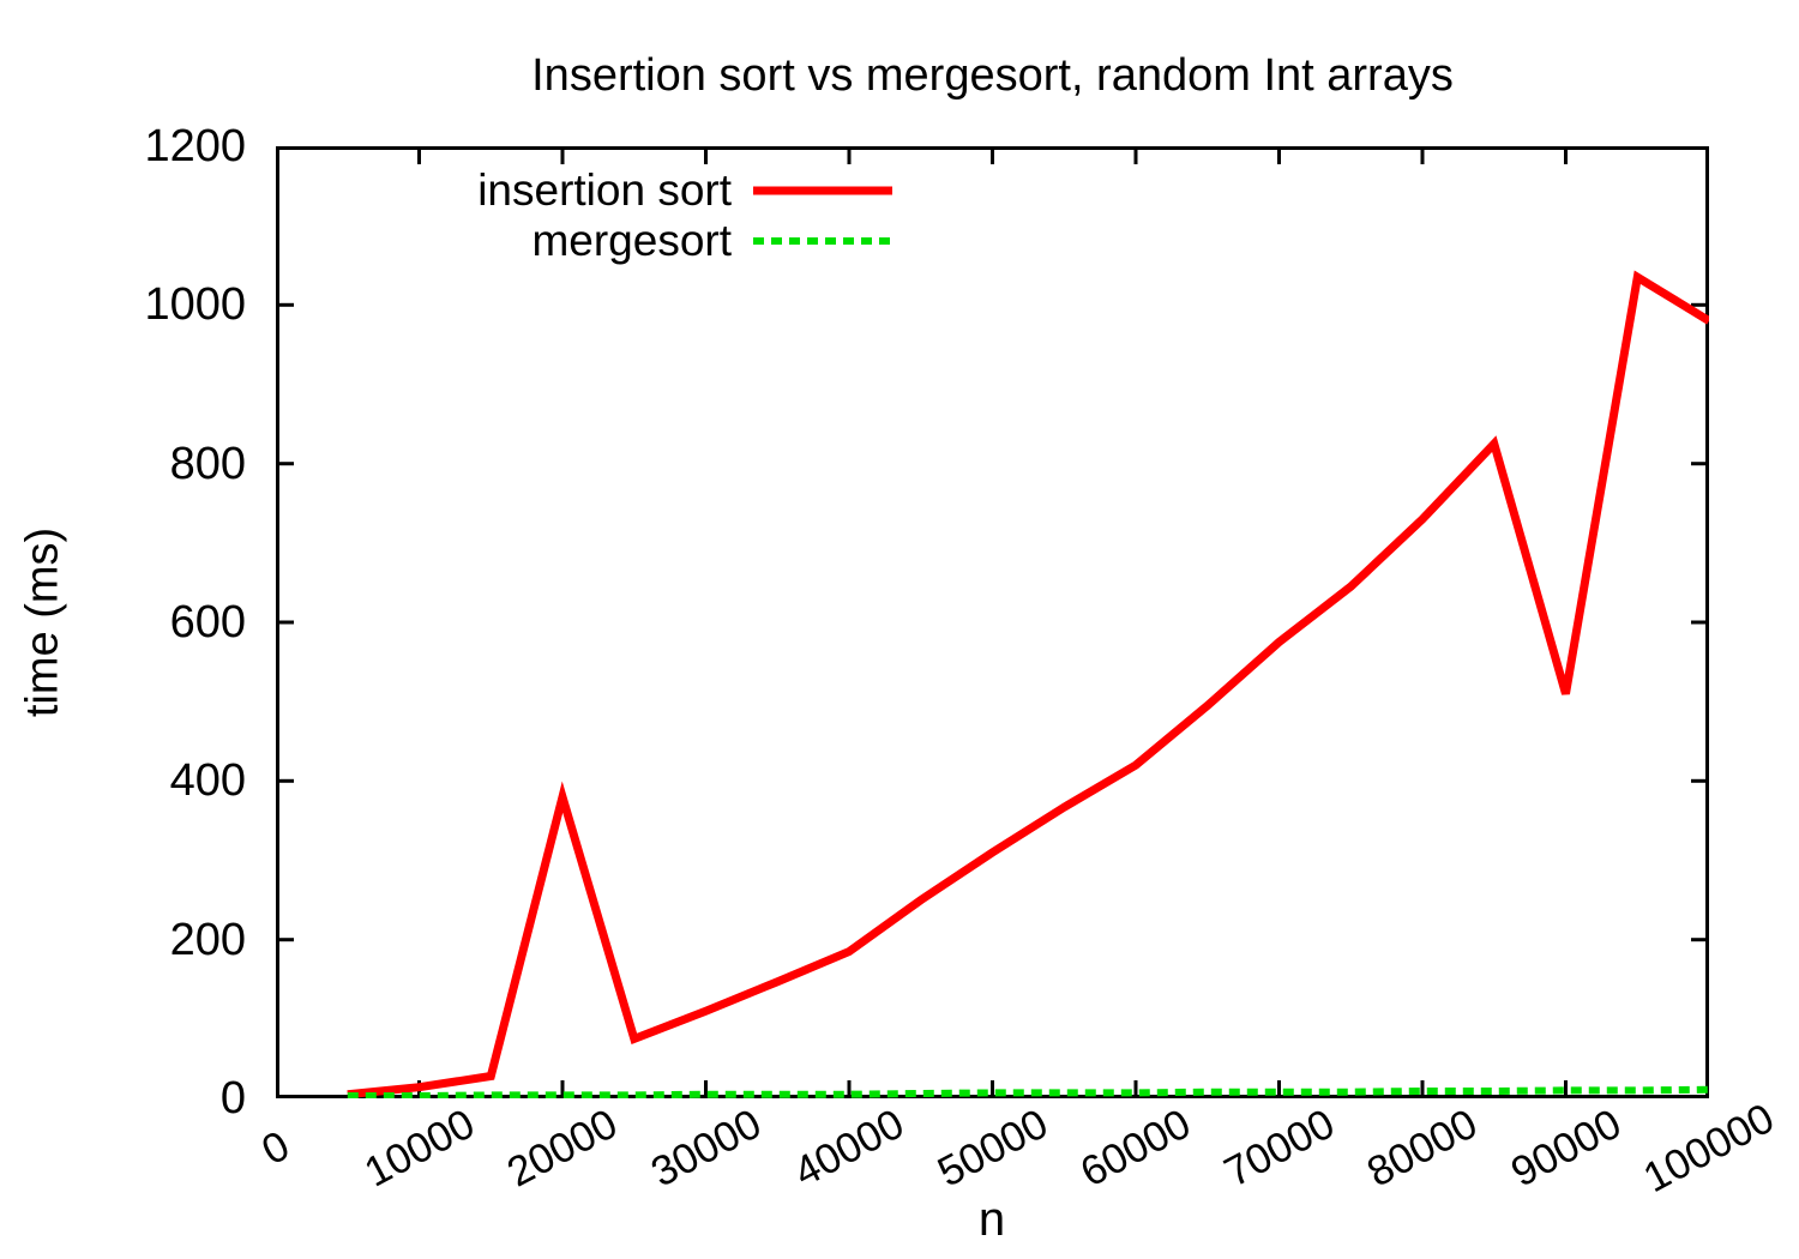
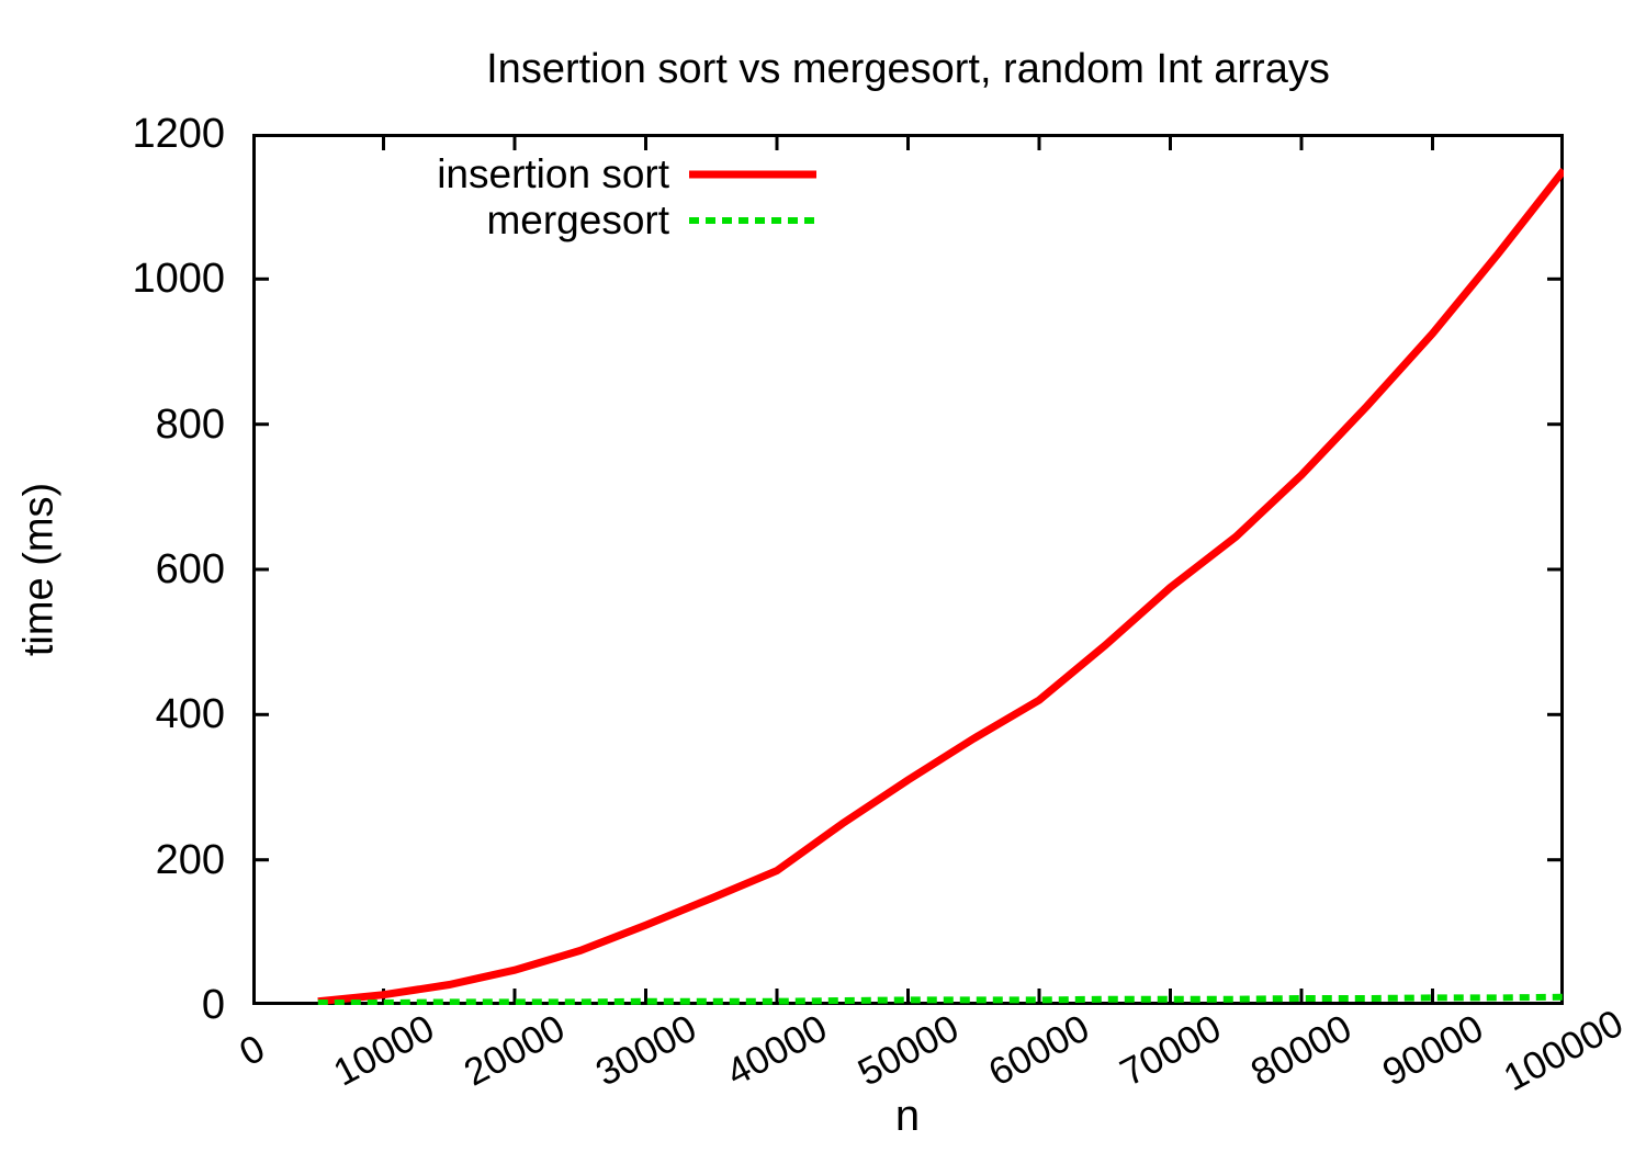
insertion sort/20000: 380 -> 50
insertion sort/90000: 510 -> 920
insertion sort/100000: 980 -> 1150
